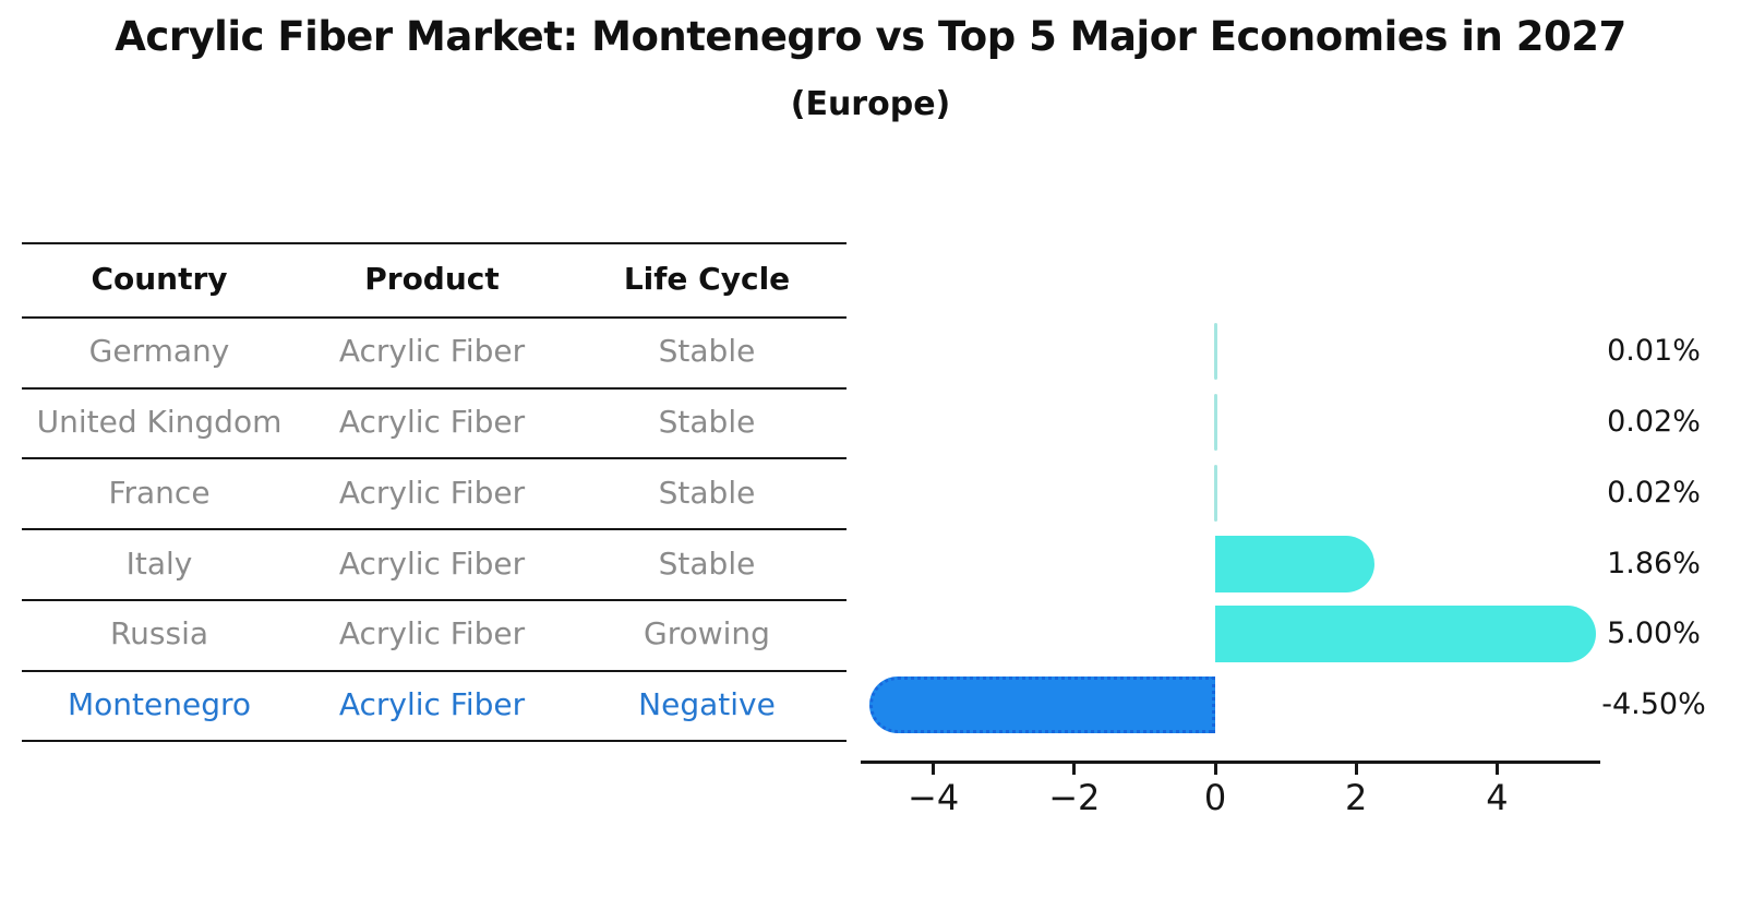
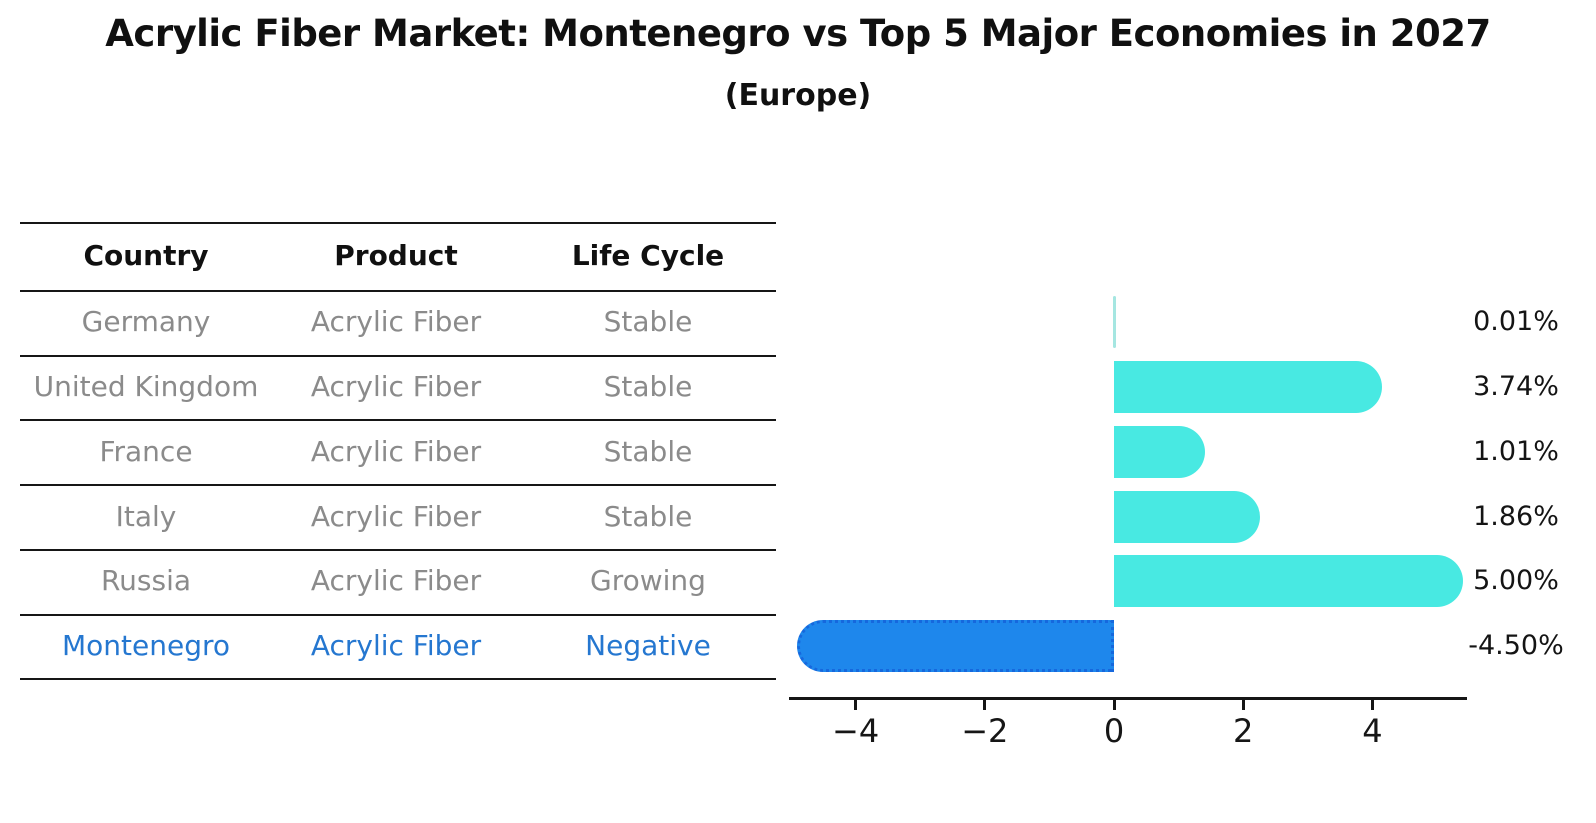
United Kingdom: 0.02% -> 3.74%
France: 0.02% -> 1.01%
